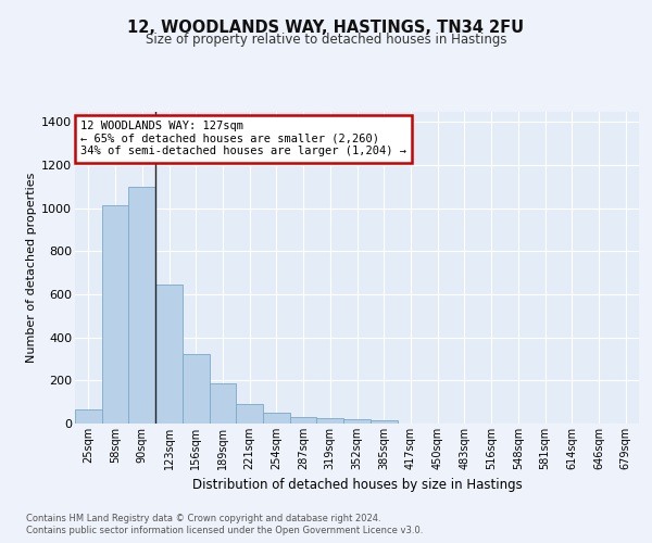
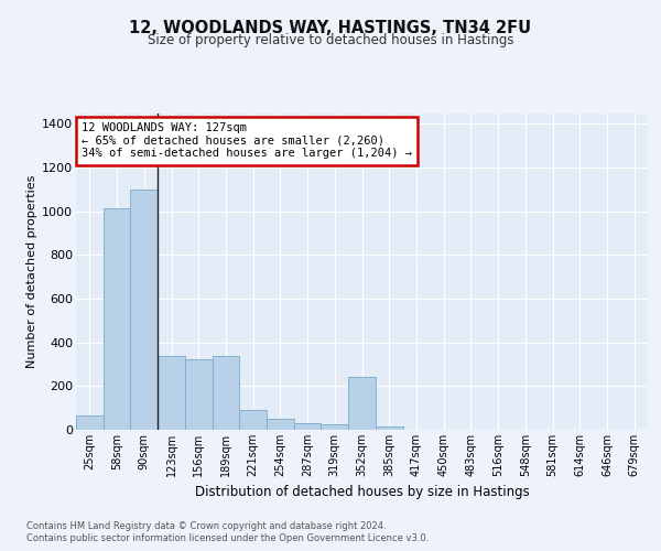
123sqm: 650 -> 340
189sqm: 190 -> 340
352sqm: 20 -> 240
